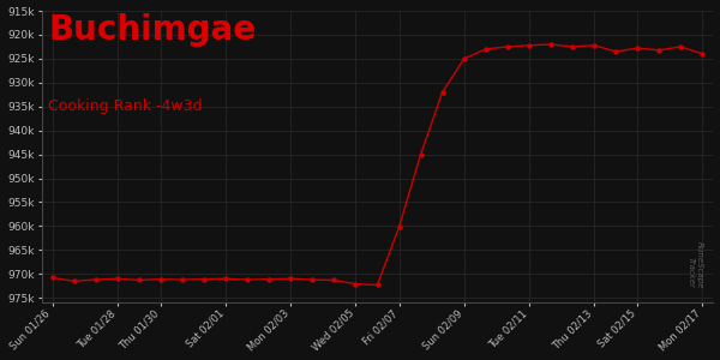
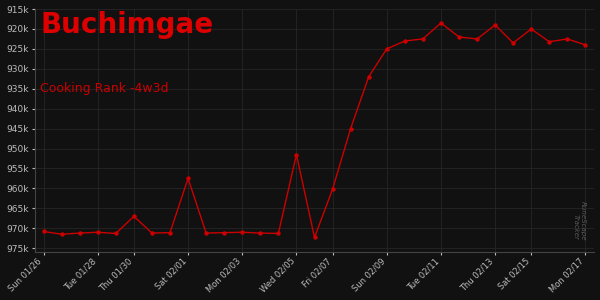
Thu 01/30: 971.1k -> 967.0k
Sat 02/01: 971.0k -> 957.5k
Wed 02/05: 972.1k -> 951.5k
Tue 02/11: 922.2k -> 918.5k
Thu 02/13: 922.2k -> 919.0k
Sat 02/15: 922.8k -> 920.0k
